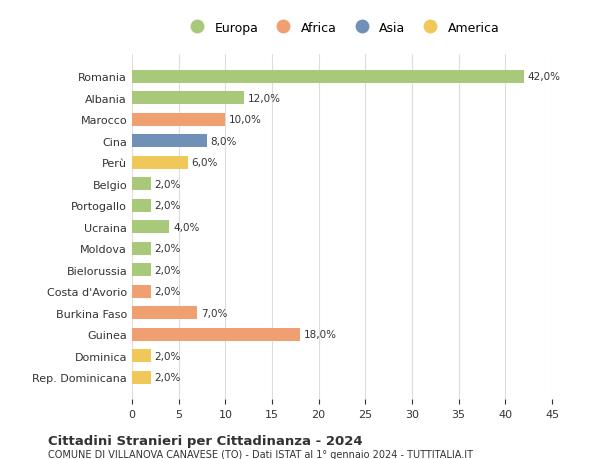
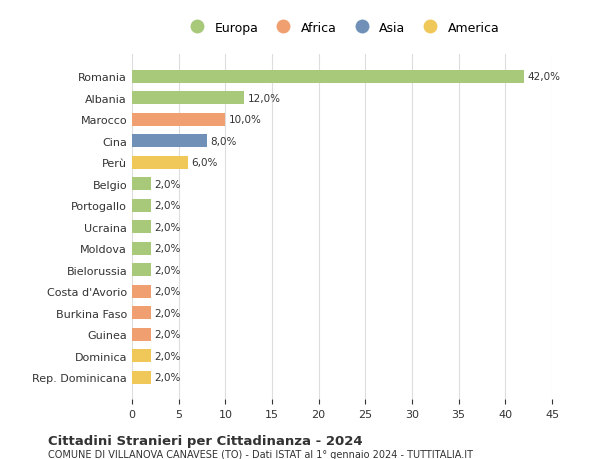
Ucraina: 4,0% -> 2,0%
Burkina Faso: 7,0% -> 2,0%
Guinea: 18,0% -> 2,0%
